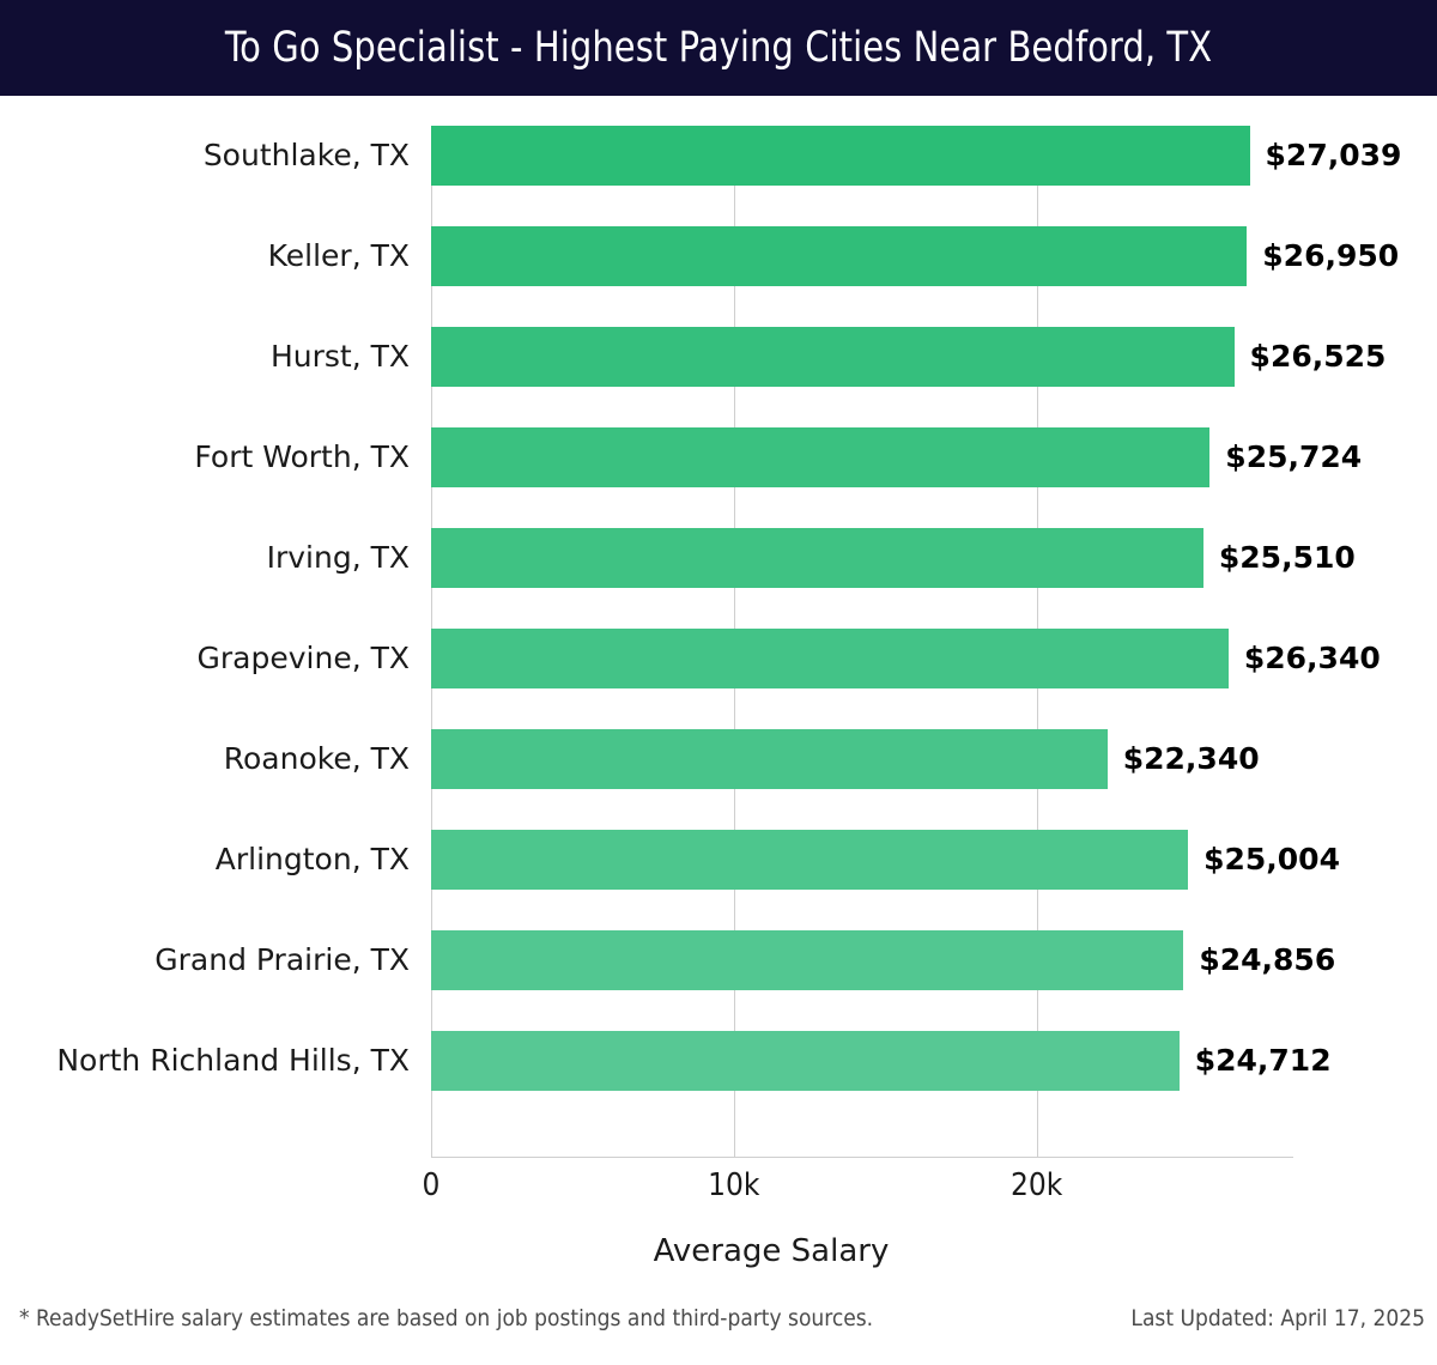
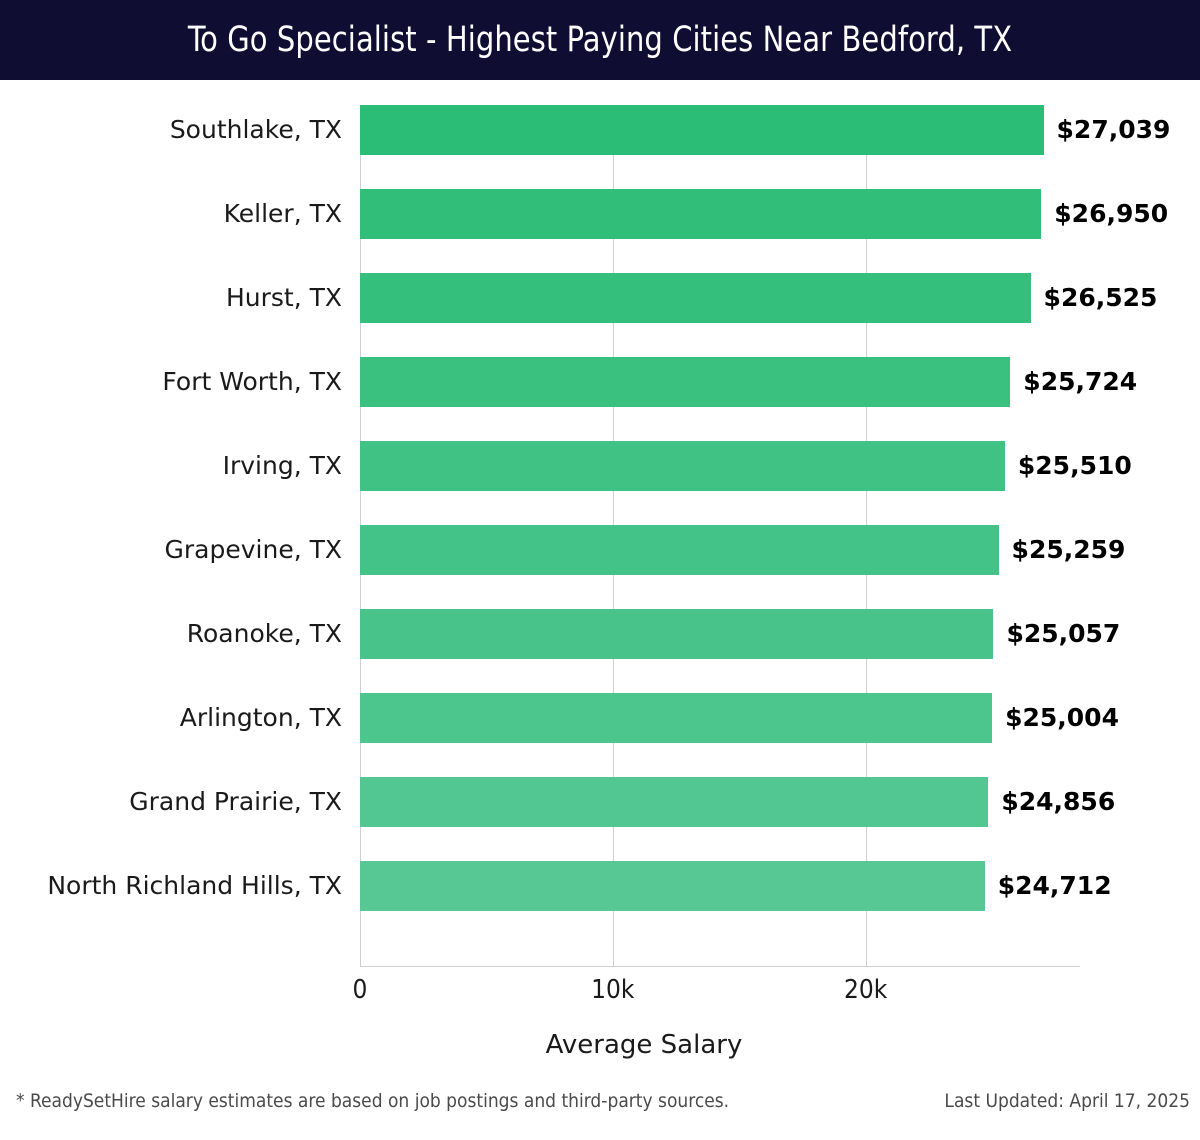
Grapevine, TX: $26,340 -> $25,259
Roanoke, TX: $22,340 -> $25,057
